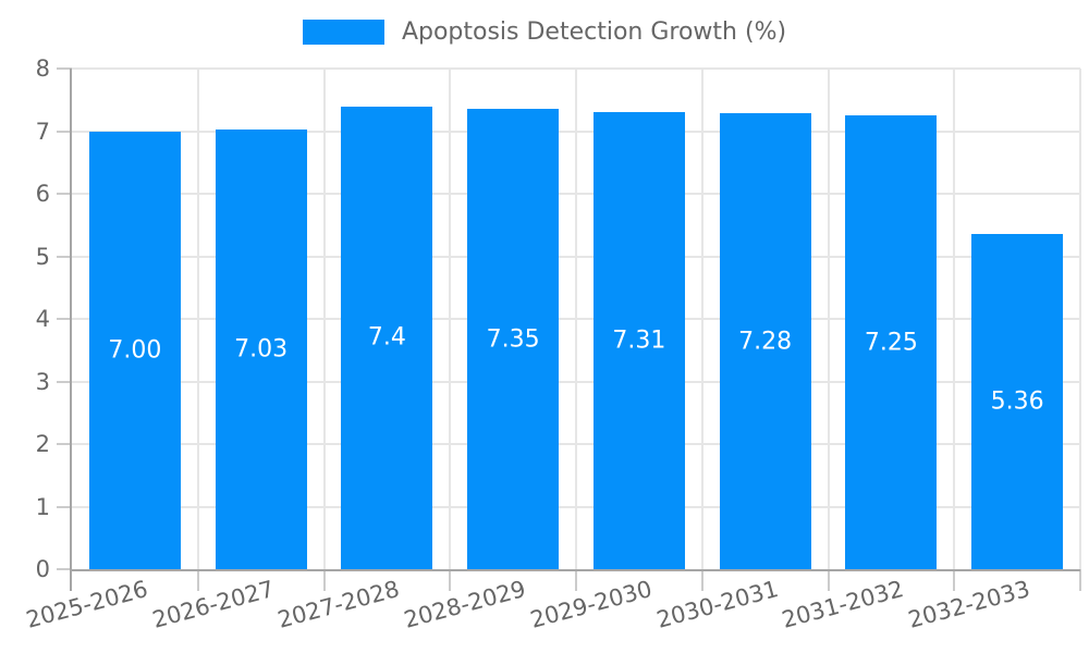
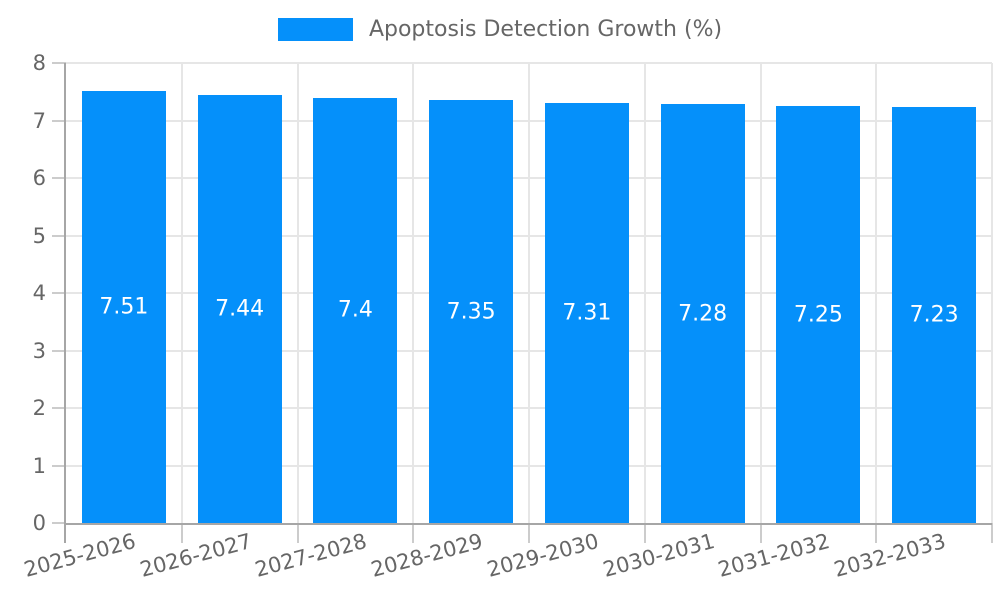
2025-2026: 7.00 -> 7.51
2026-2027: 7.03 -> 7.44
2032-2033: 5.36 -> 7.23
